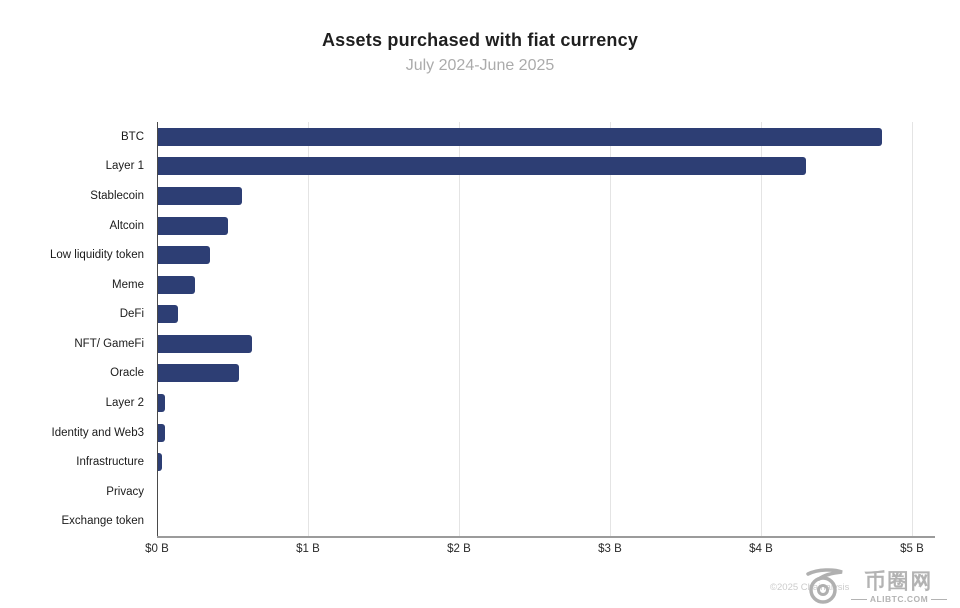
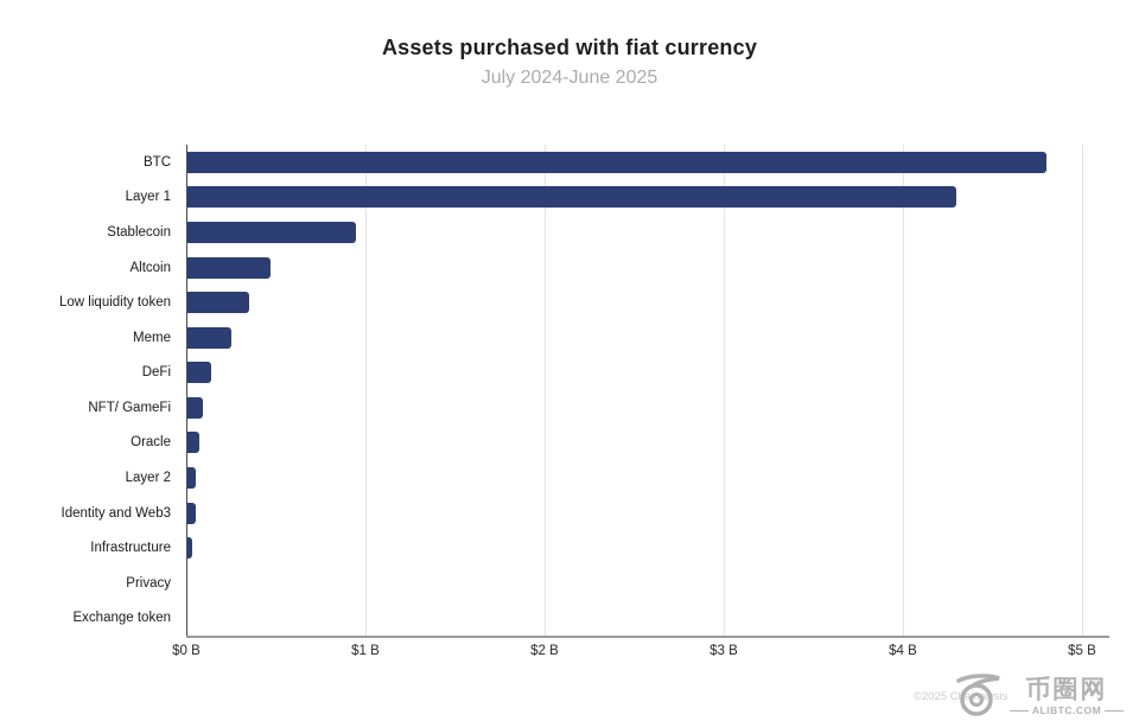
Stablecoin: $0.56B -> $0.95B
NFT/ GameFi: $0.63B -> $0.09B
Oracle: $0.54B -> $0.07B
